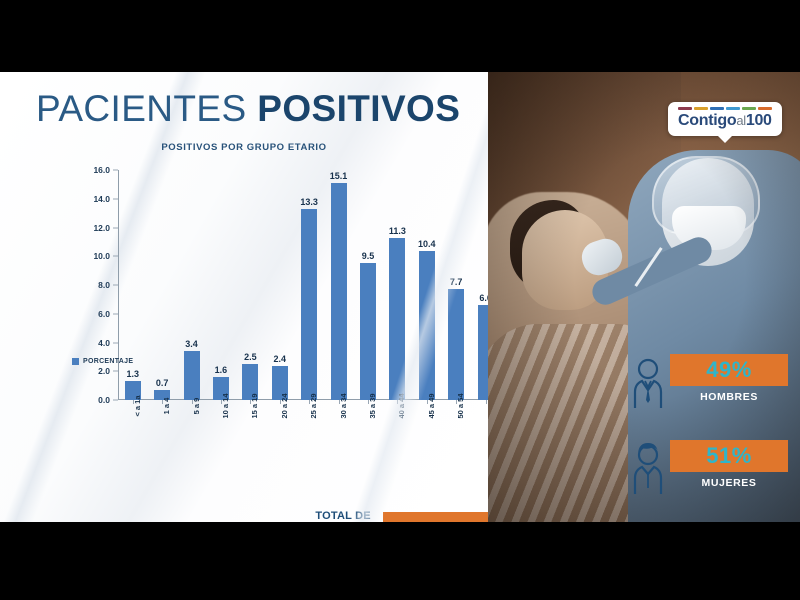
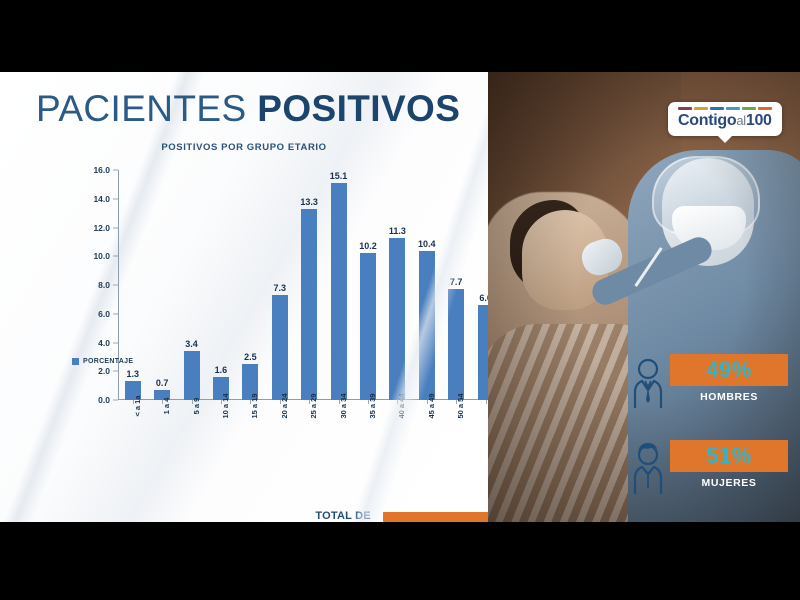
20 a 24: 2.4 -> 7.3
35 a 39: 9.5 -> 10.2
